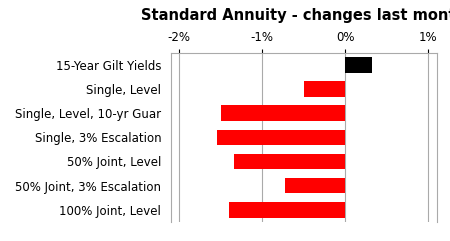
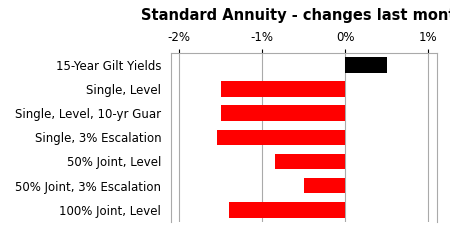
15-Year Gilt Yields: 0.32% -> 0.50%
Single, Level: -0.50% -> -1.50%
50% Joint, Level: -1.34% -> -0.85%
50% Joint, 3% Escalation: -0.72% -> -0.50%
